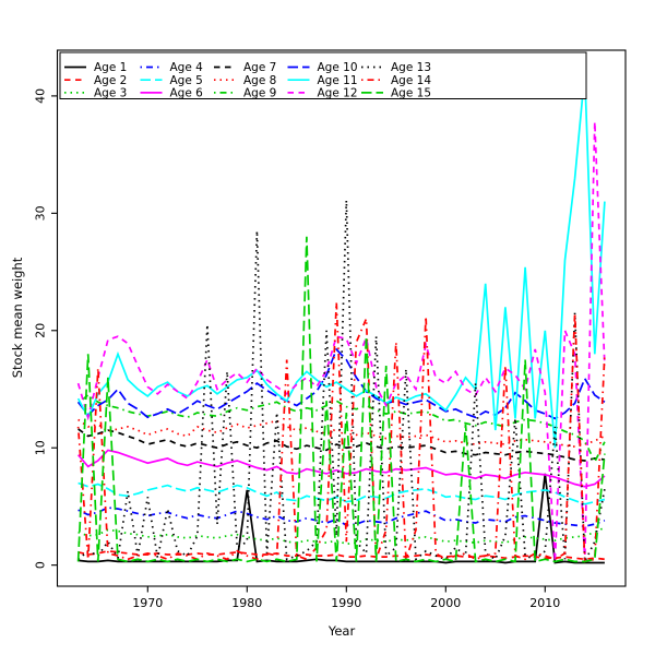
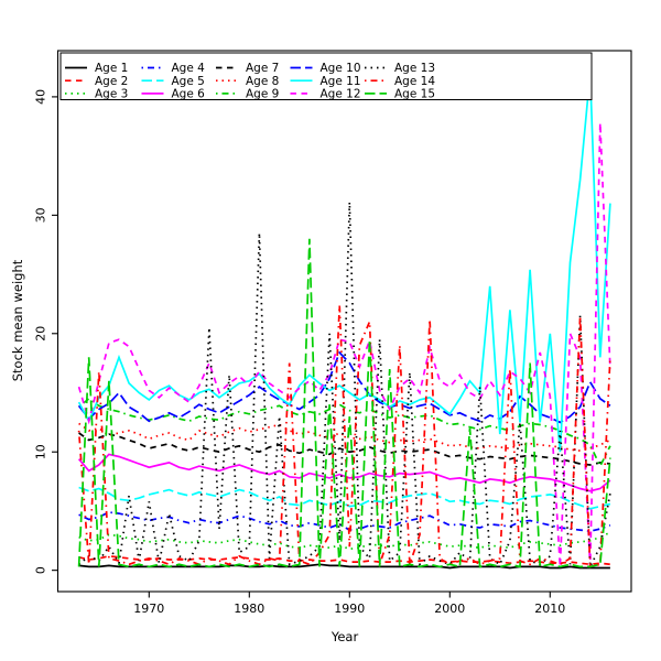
Age 1/1980: 6.4 -> 0.3
Age 1/2010: 7.8 -> 0.2
